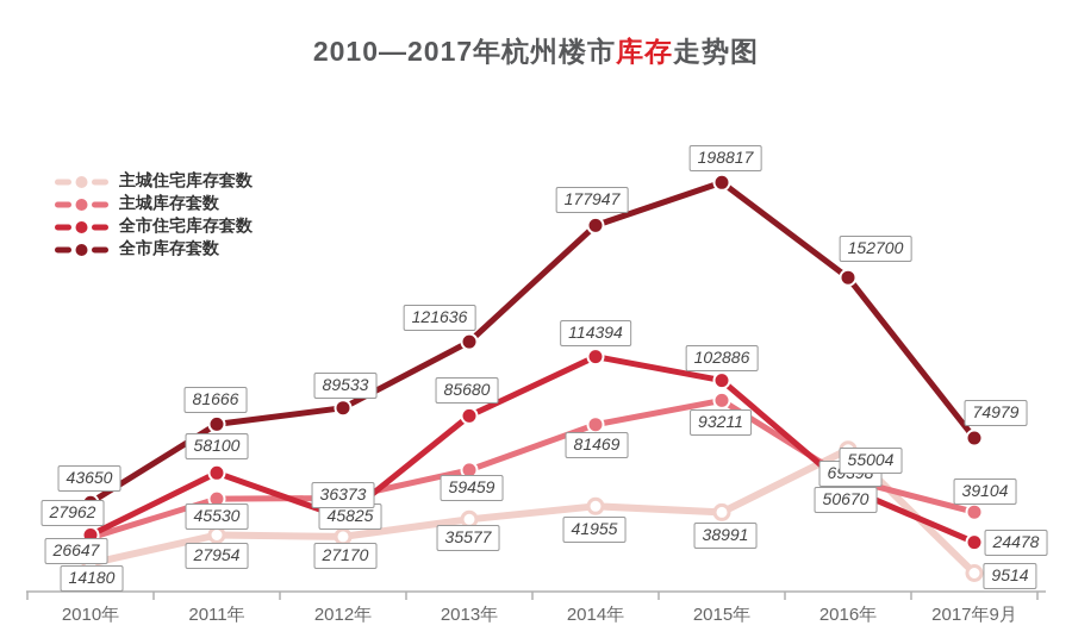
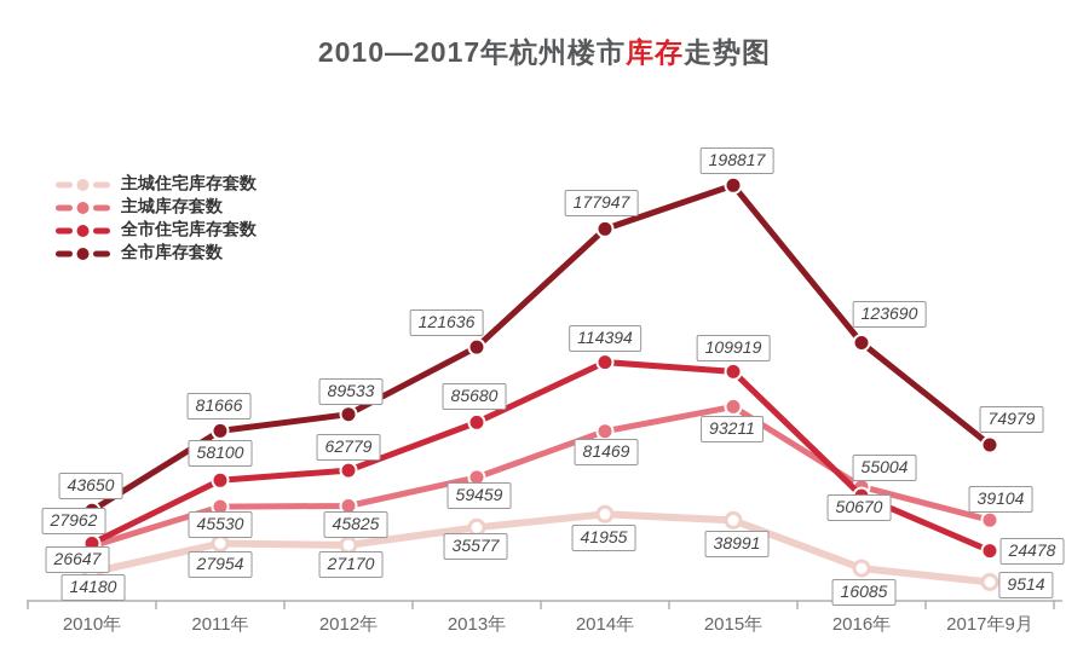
全市住宅库存套数/2012年: 36373 -> 62779
全市住宅库存套数/2015年: 102886 -> 109919
主城住宅库存套数/2016年: 69398 -> 16085
全市库存套数/2016年: 152700 -> 123690
